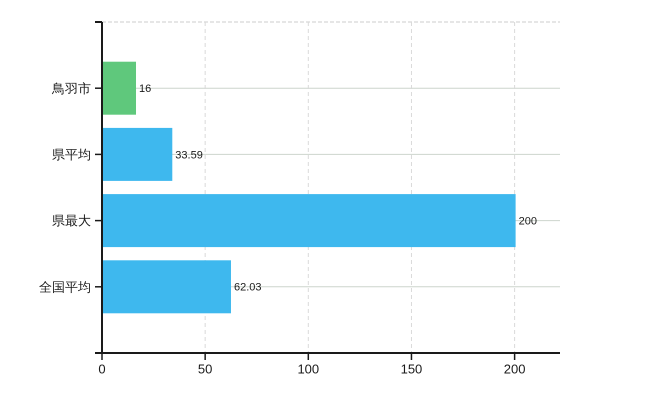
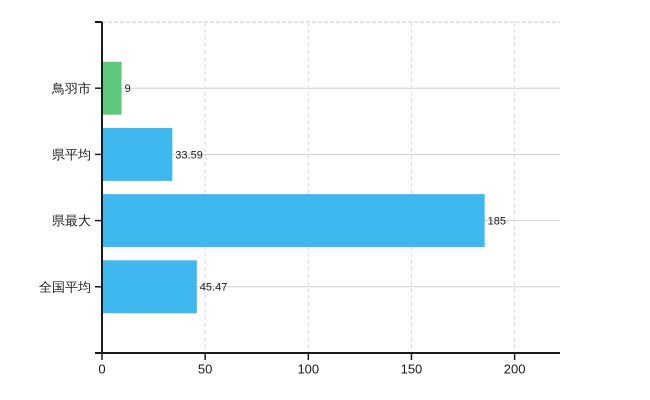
鳥羽市: 16 -> 9
県最大: 200 -> 185
全国平均: 62.03 -> 45.47
